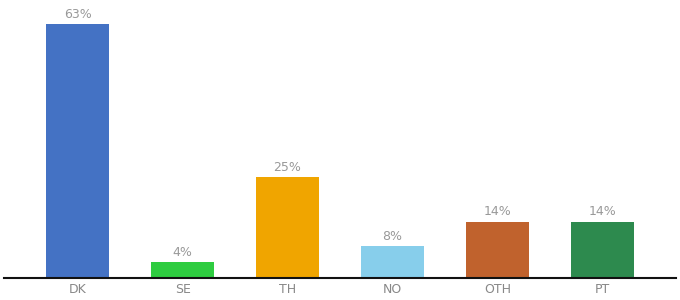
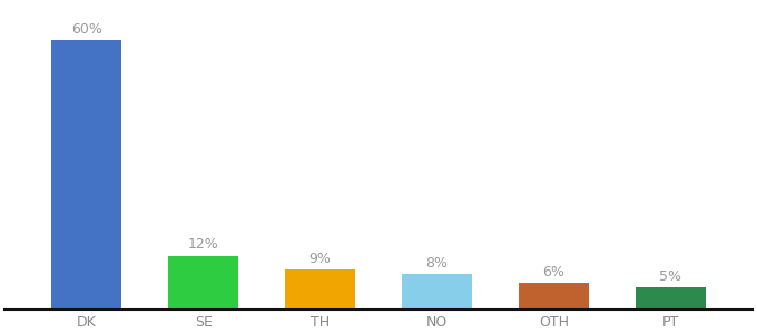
DK: 63% -> 60%
SE: 4% -> 12%
TH: 25% -> 9%
OTH: 14% -> 6%
PT: 14% -> 5%
